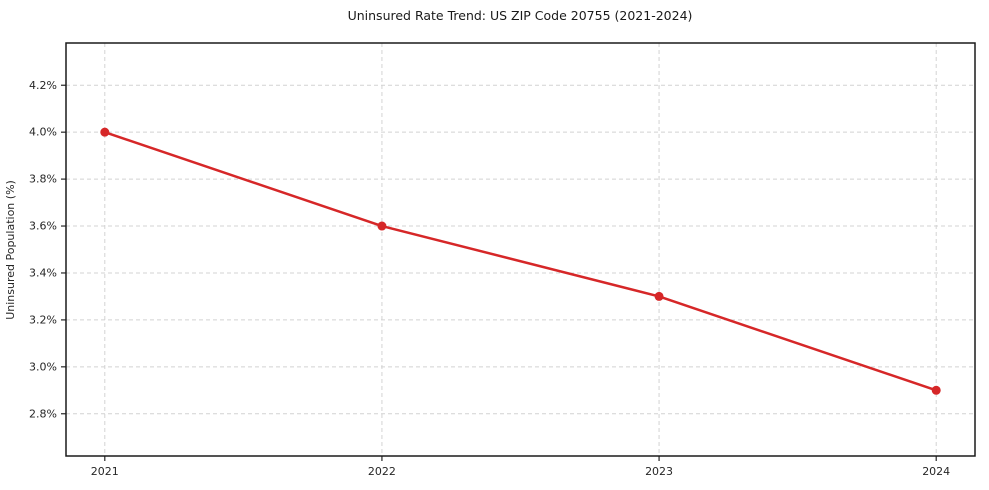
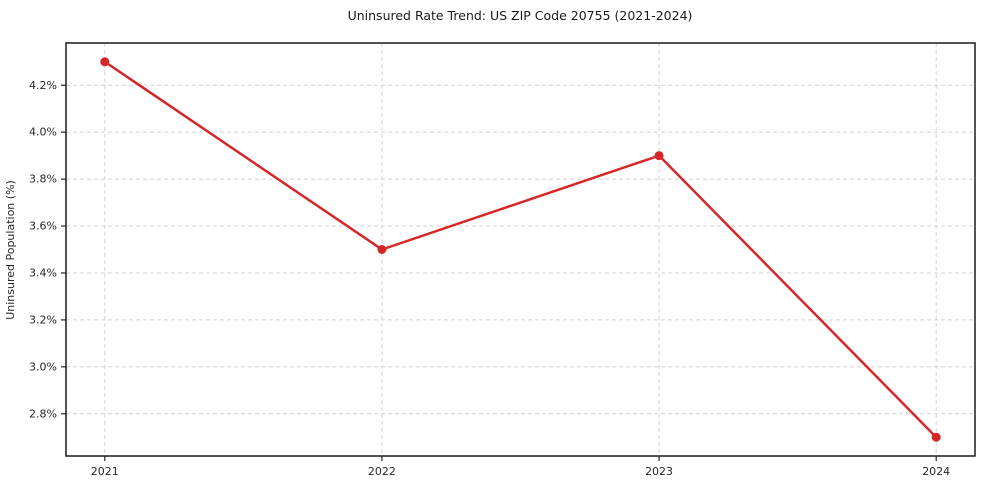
2021: 4.0% -> 4.3%
2022: 3.6% -> 3.5%
2023: 3.3% -> 3.9%
2024: 2.9% -> 2.7%
